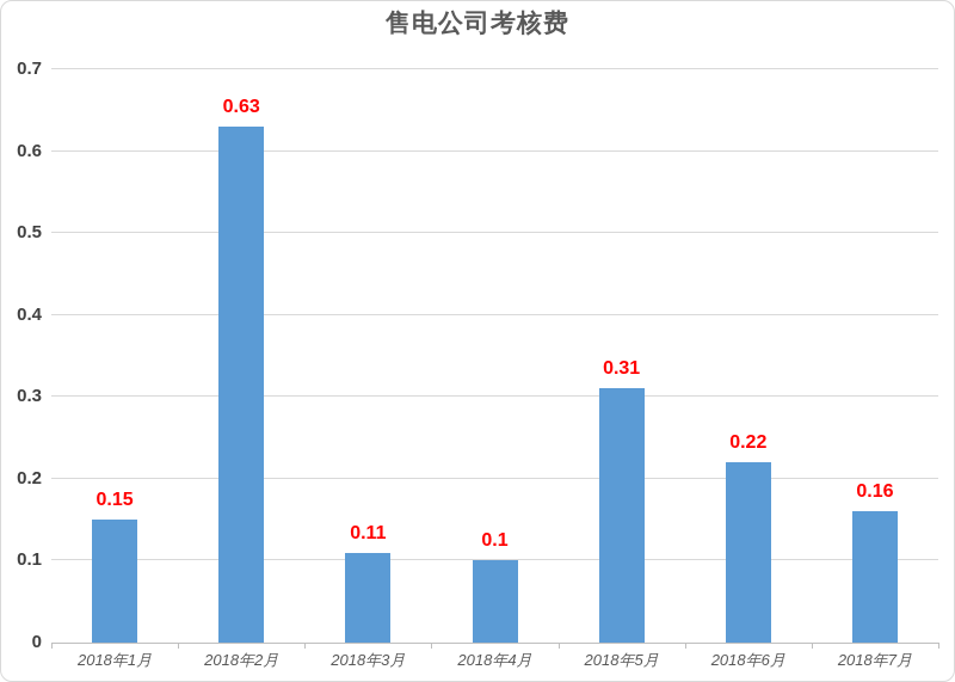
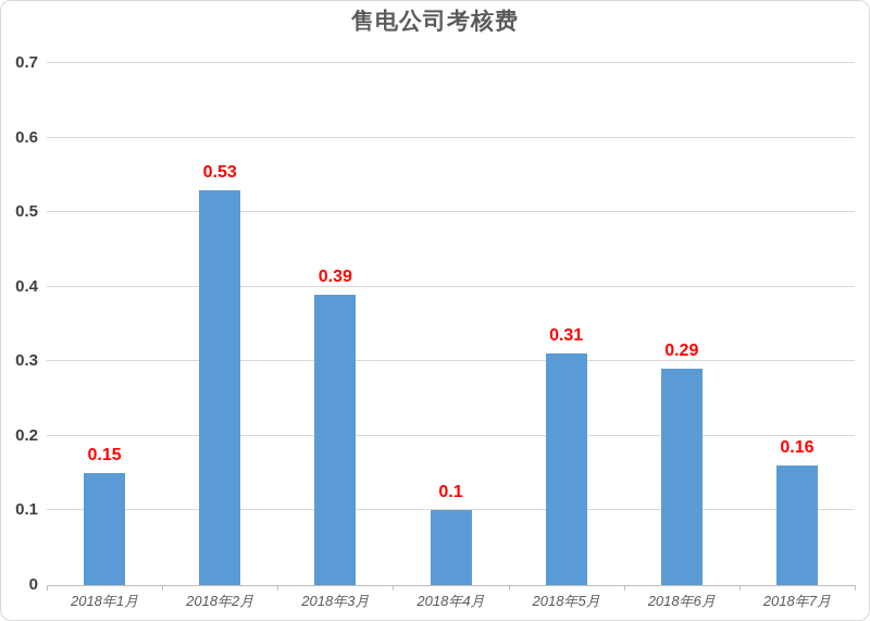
2018年2月: 0.63 -> 0.53
2018年3月: 0.11 -> 0.39
2018年6月: 0.22 -> 0.29
